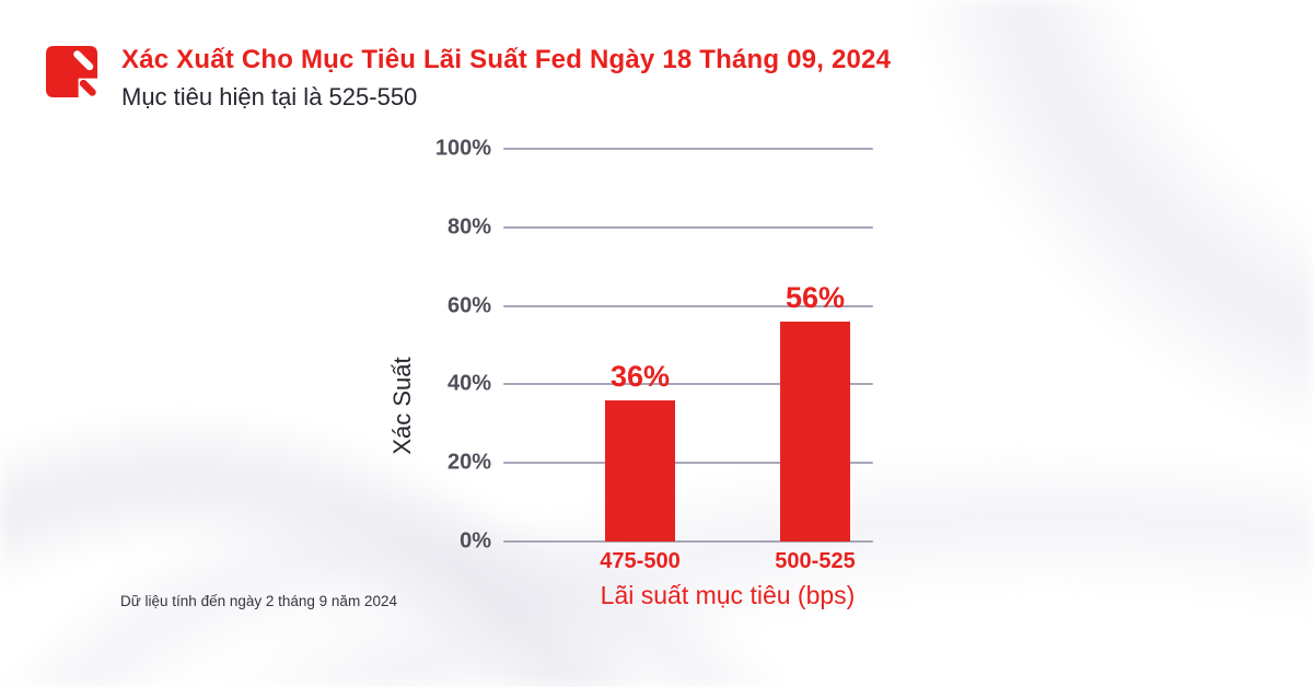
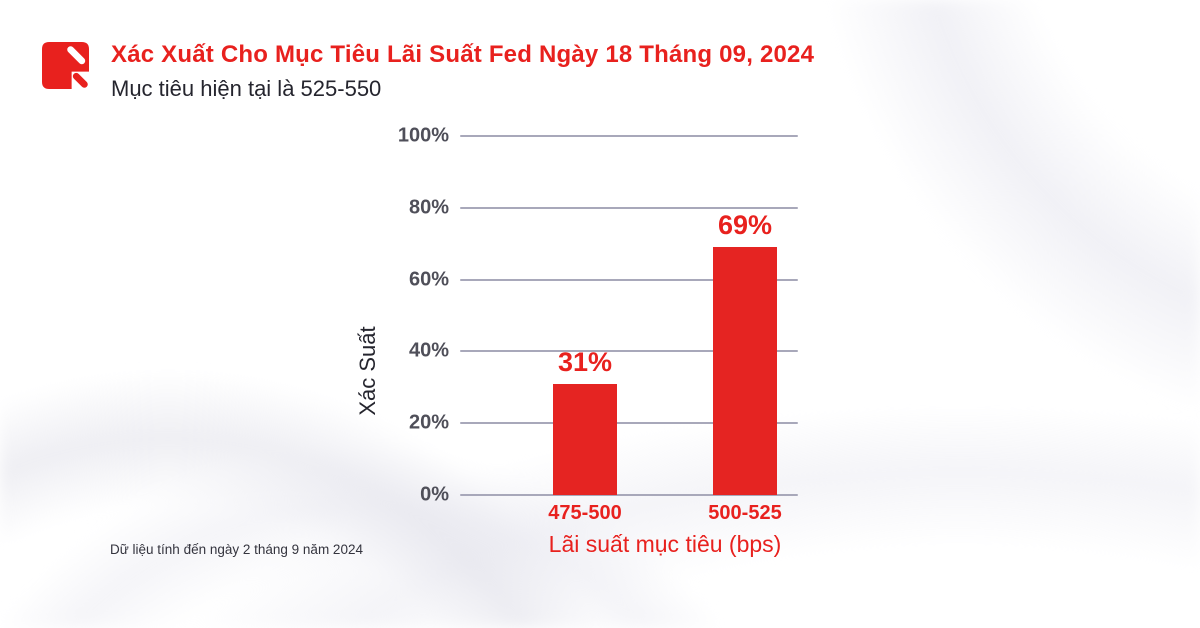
475-500: 36% -> 31%
500-525: 56% -> 69%
